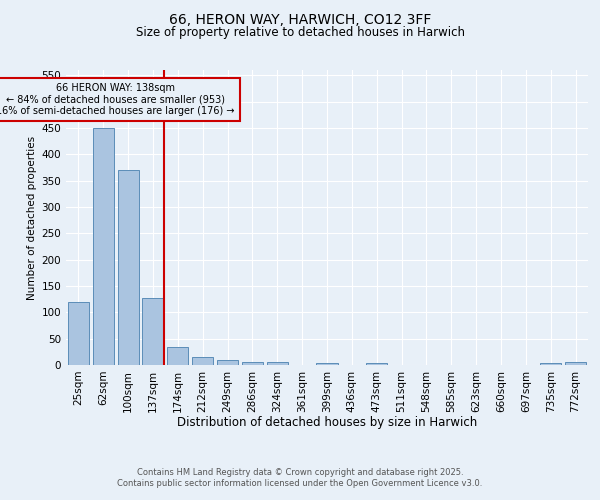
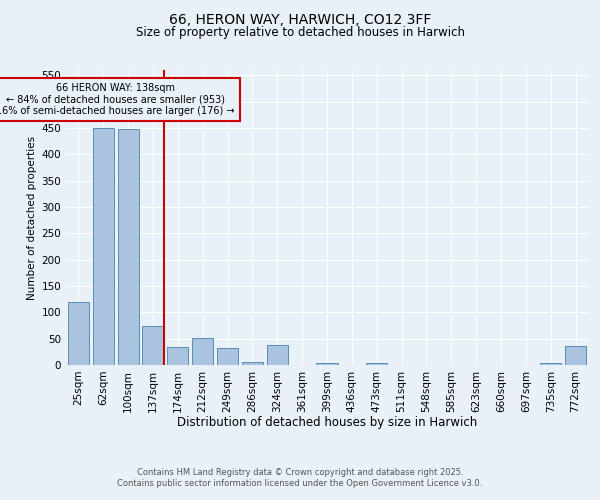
100sqm: 370 -> 448
137sqm: 128 -> 74
212sqm: 15 -> 52
249sqm: 10 -> 32
324sqm: 5 -> 38
772sqm: 5 -> 36
